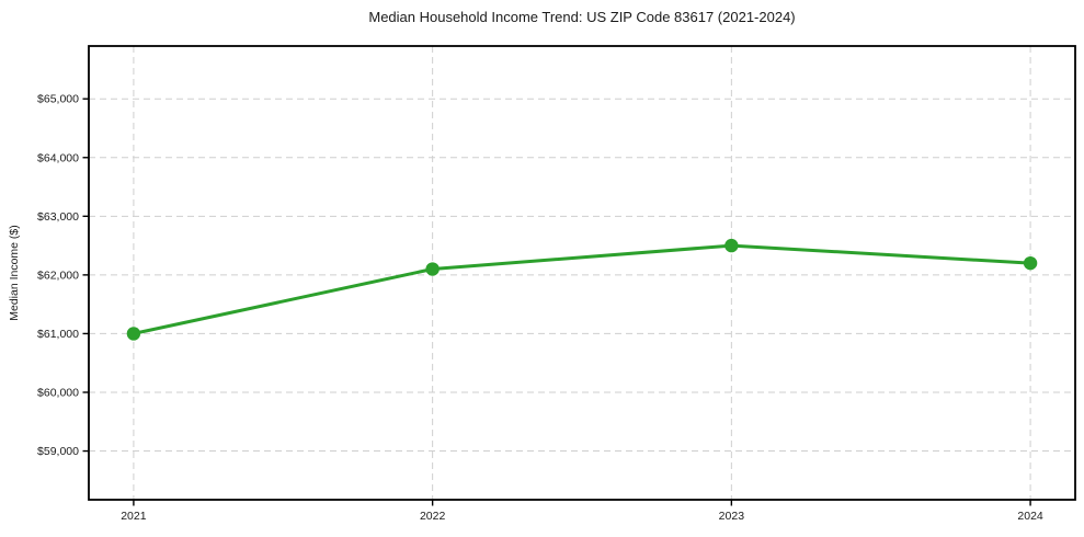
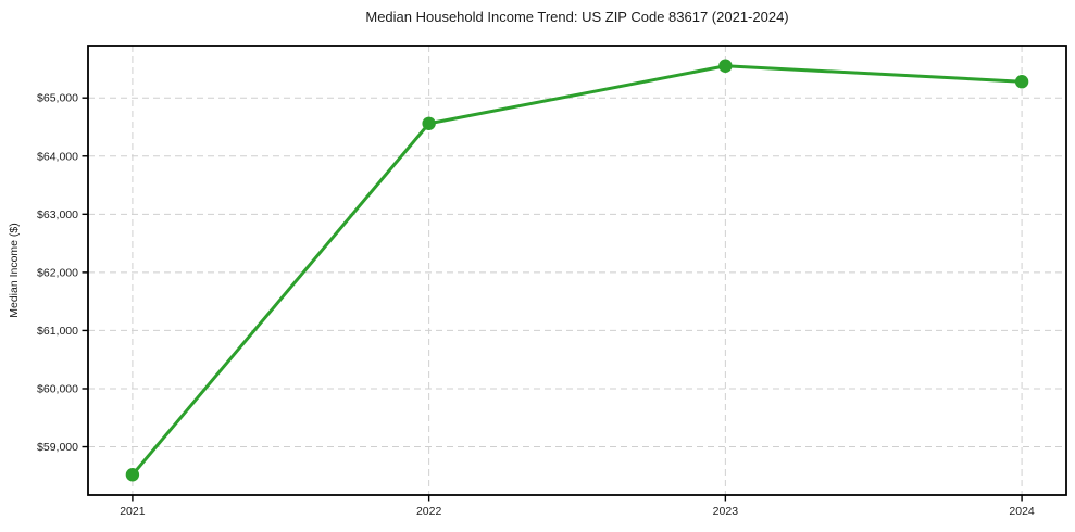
2021: $61000 -> $58500
2022: $62100 -> $64600
2023: $62500 -> $65600
2024: $62200 -> $65300
